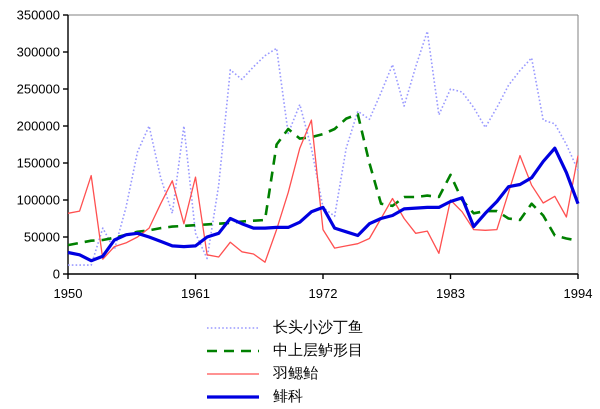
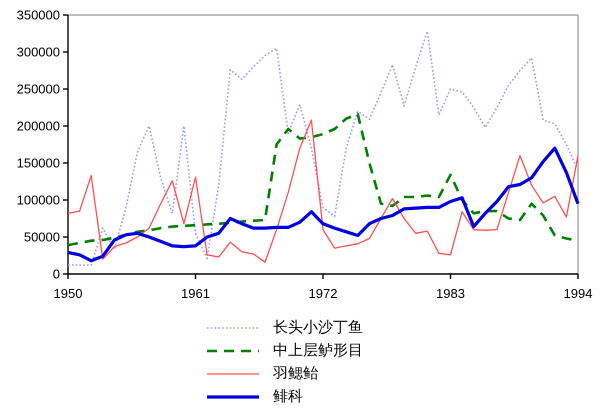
鲱科/1972: 90000 -> 70000
羽鳃鲐/1983: 100000 -> 30000
